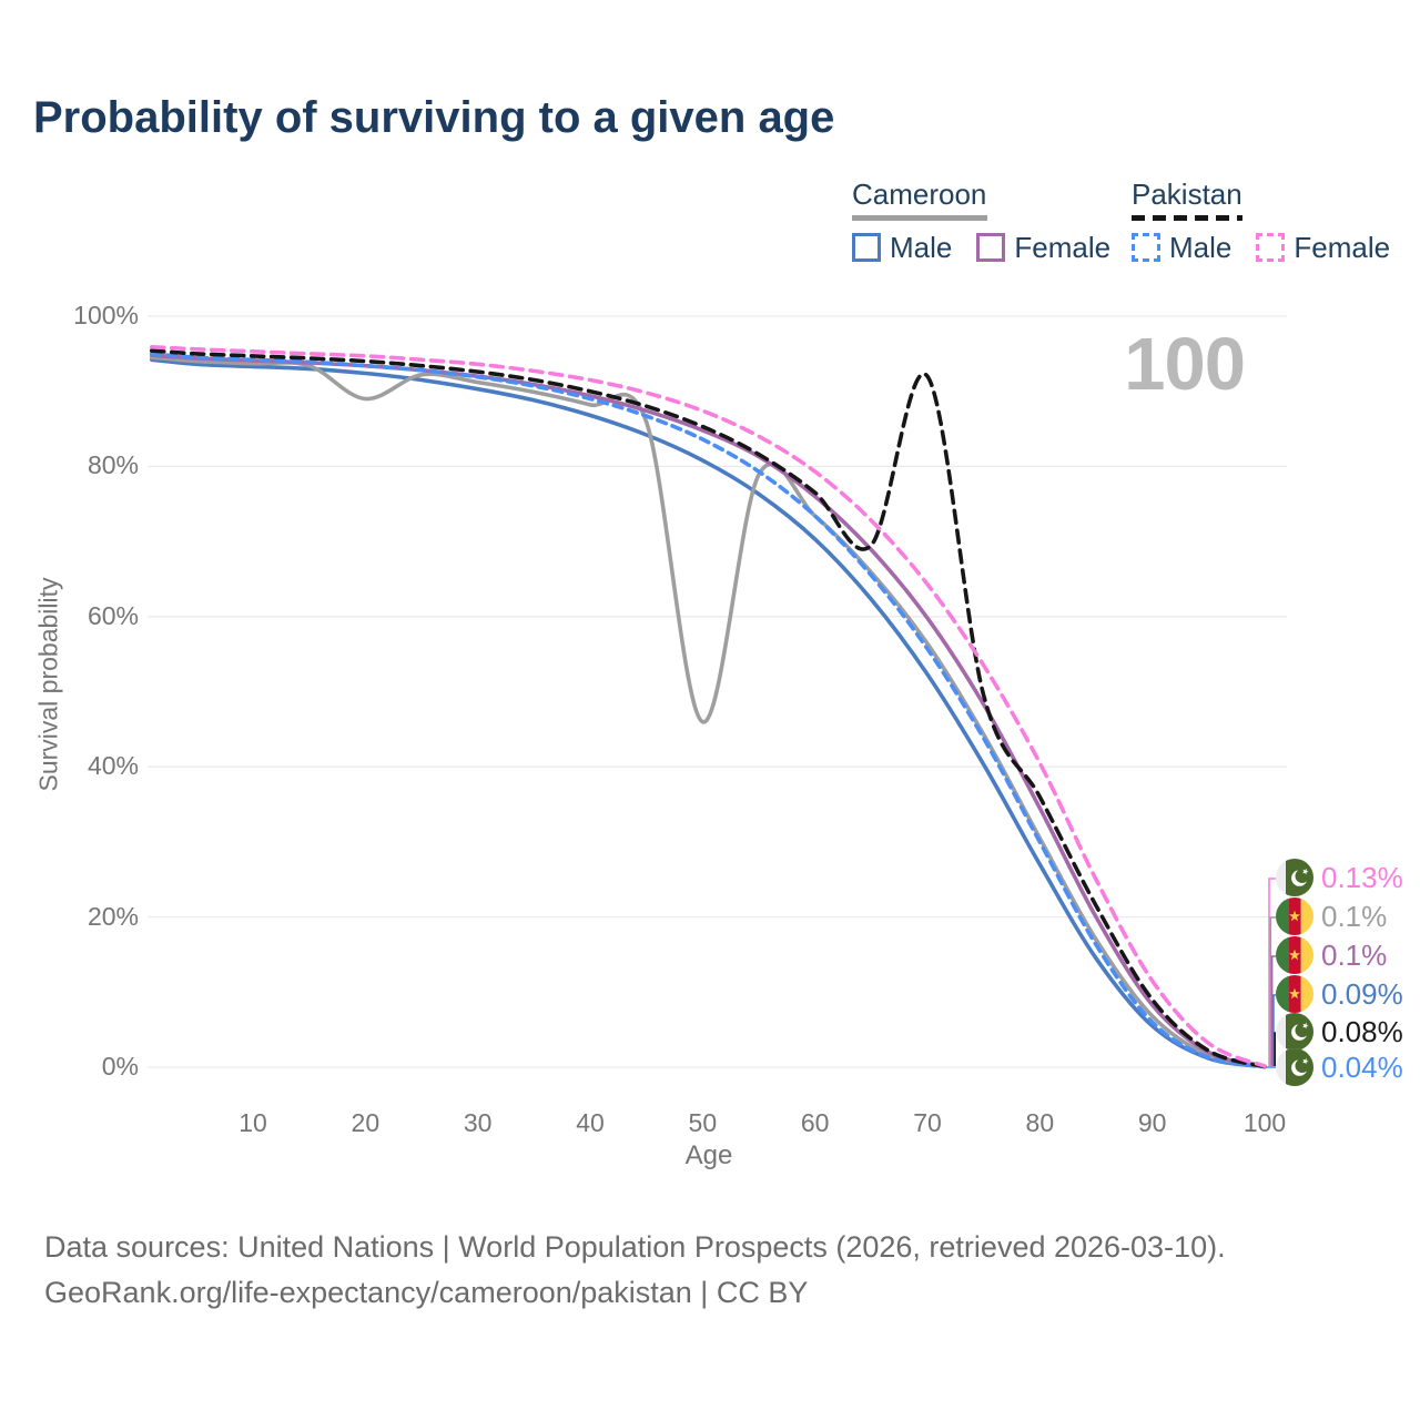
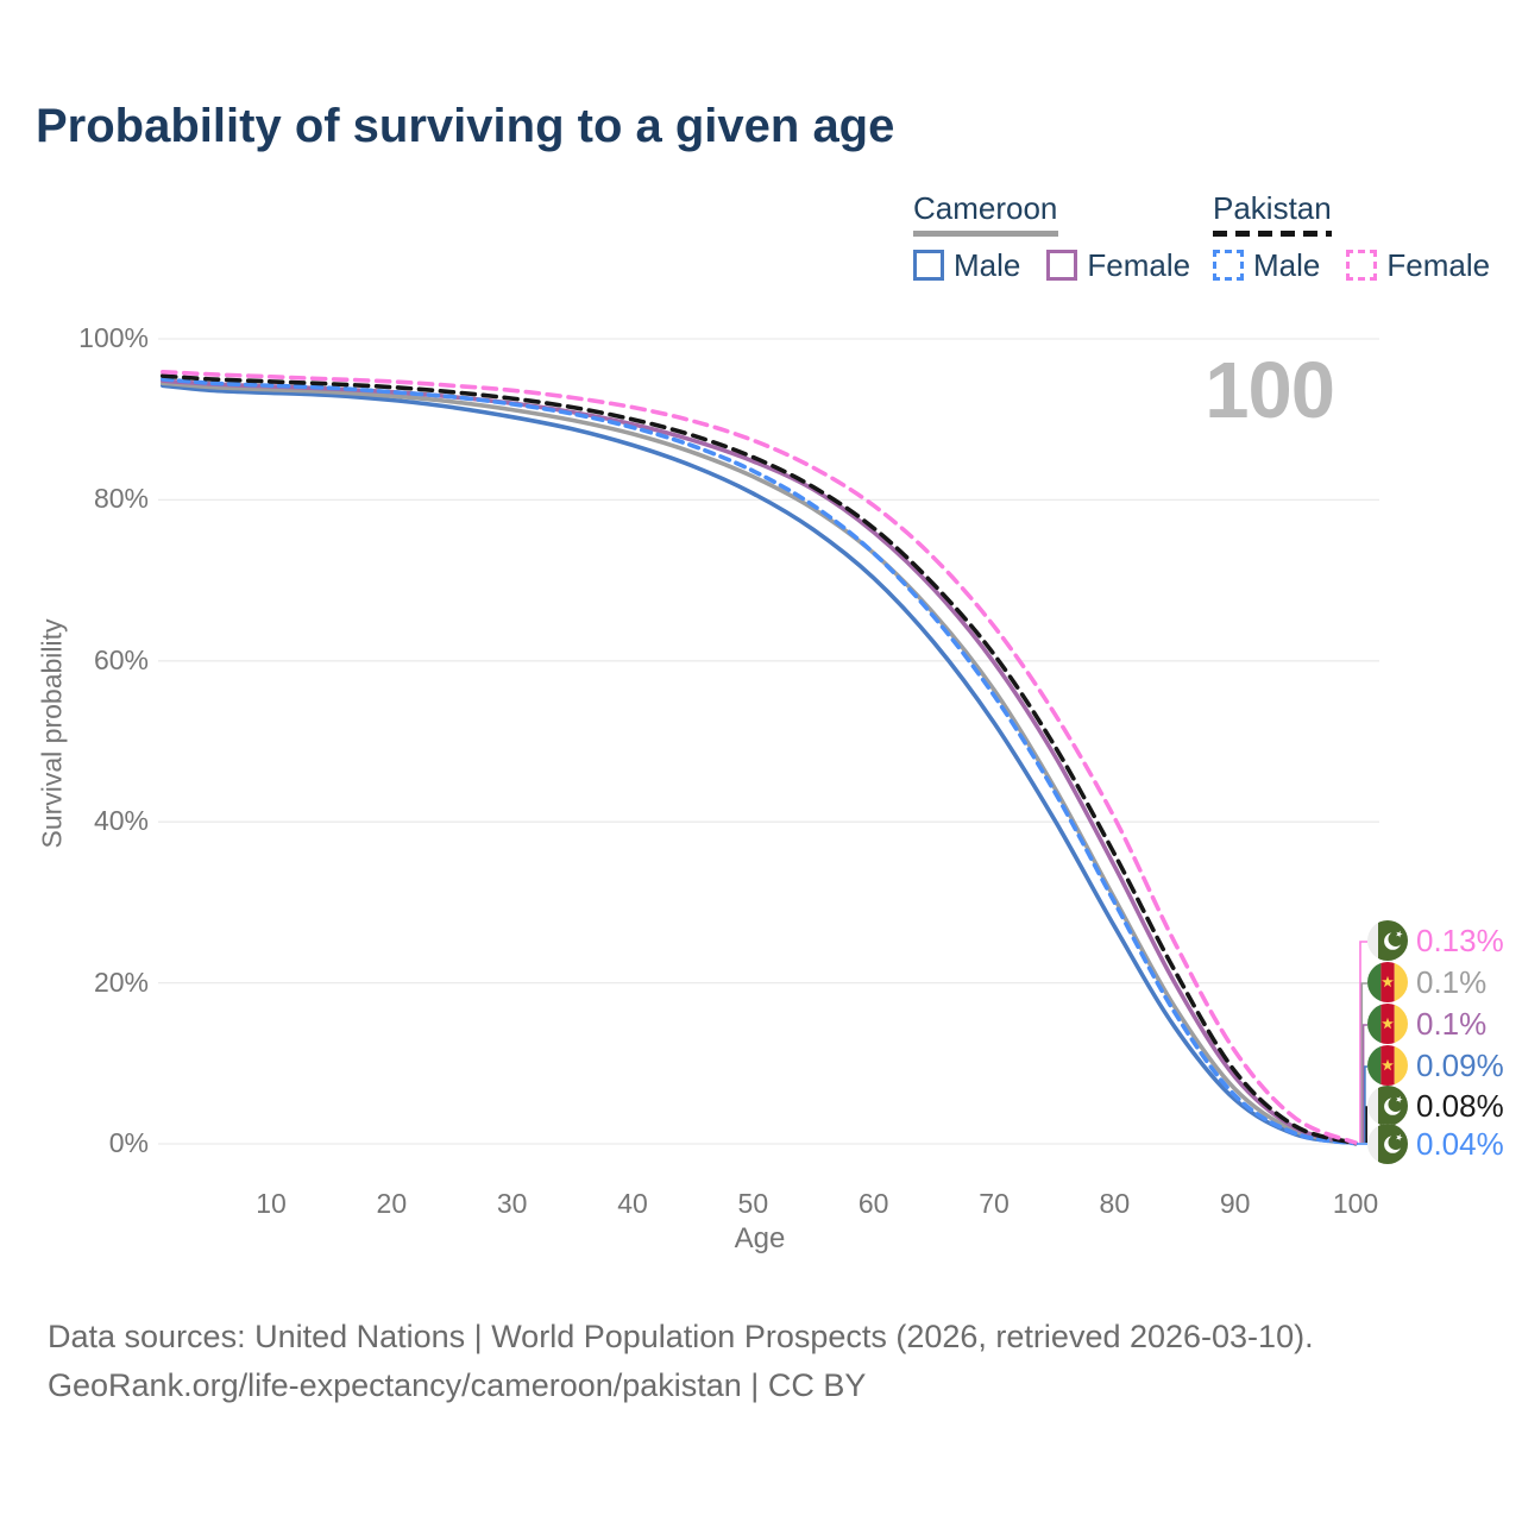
Cameroon/20: 89% -> 93%
Cameroon/50: 46% -> 83%
Pakistan/70: 92% -> 61%
